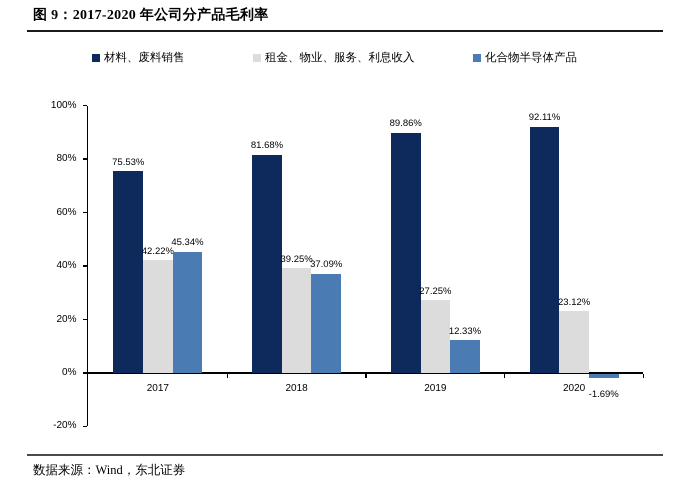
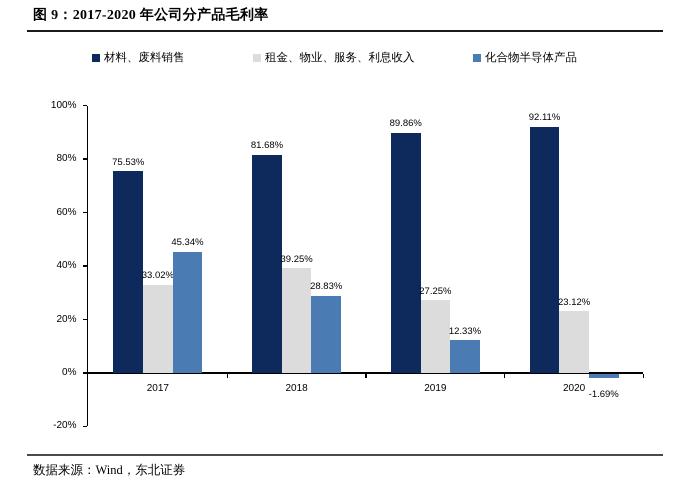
租金、物业、服务、利息收入/2017: 42.22% -> 33.02%
化合物半导体产品/2018: 37.09% -> 28.83%
